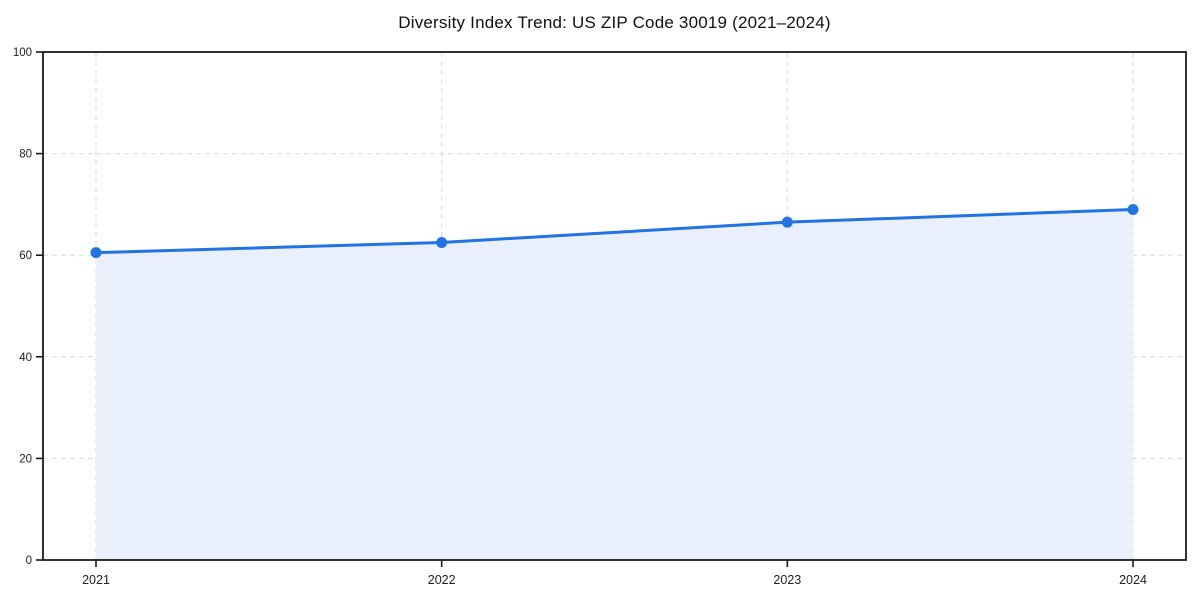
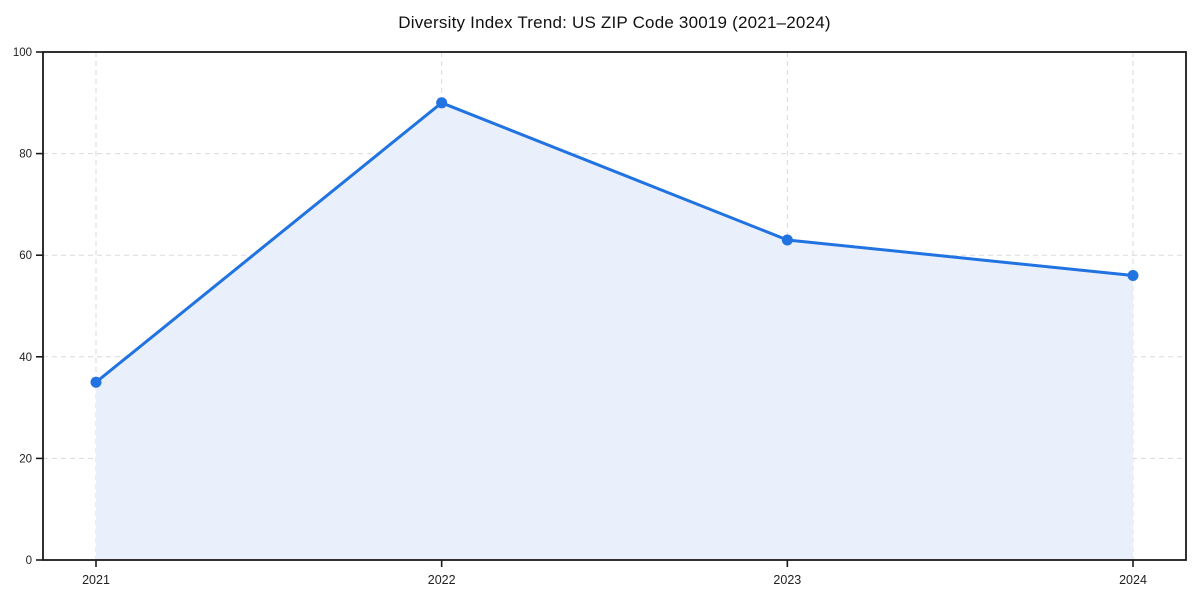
2021: 60 -> 35
2022: 62 -> 90
2023: 66 -> 63
2024: 69 -> 56
